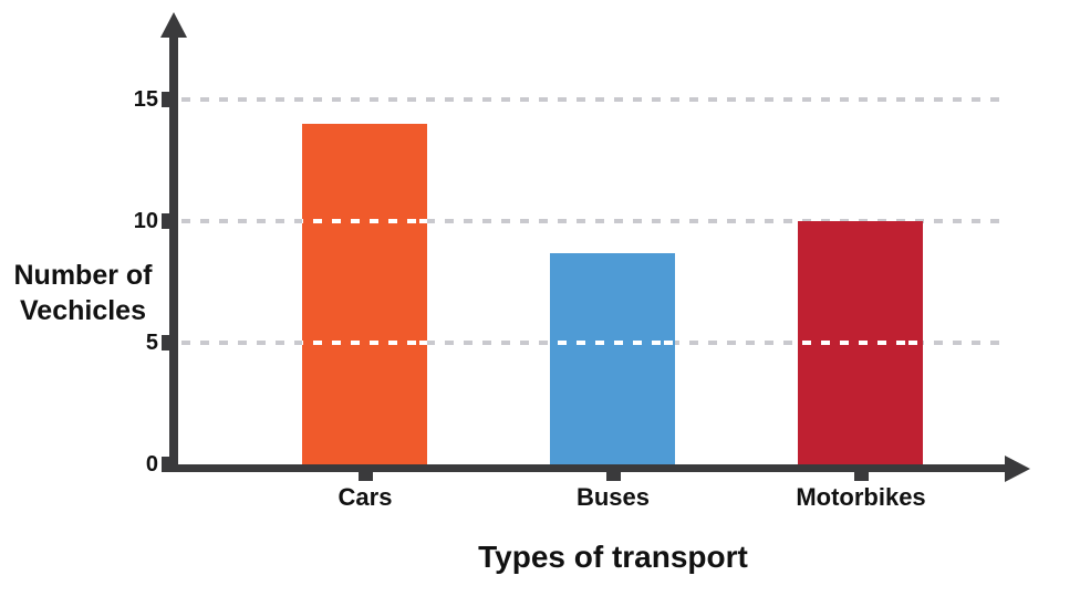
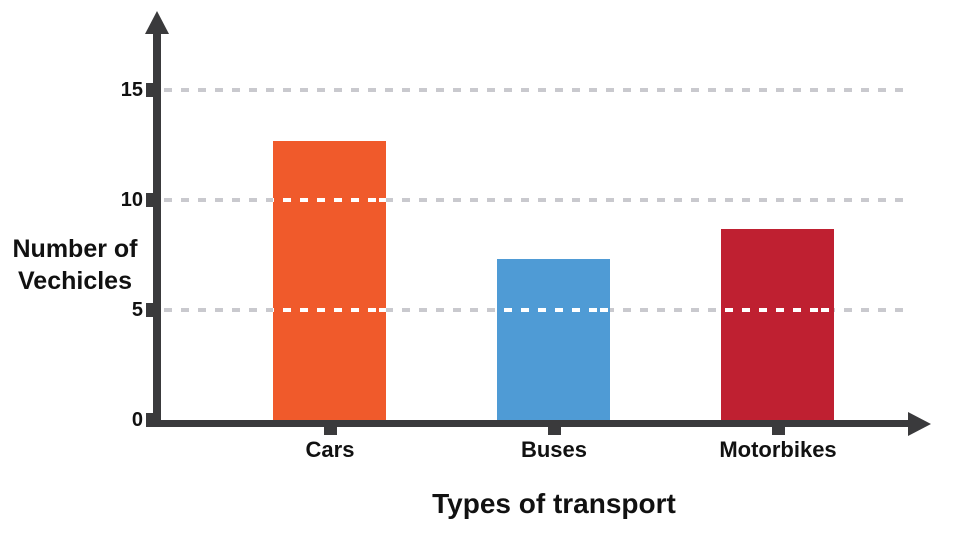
Cars: 14.0 -> 12.7
Buses: 8.7 -> 7.3
Motorbikes: 10.0 -> 8.7
